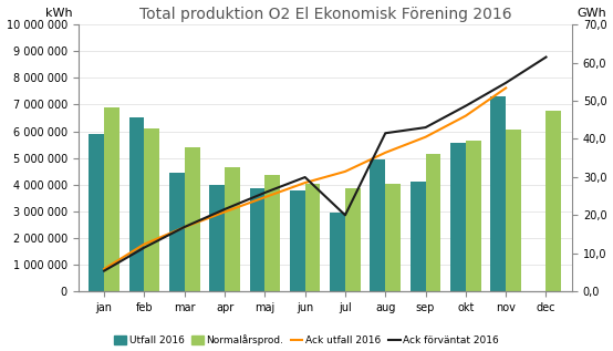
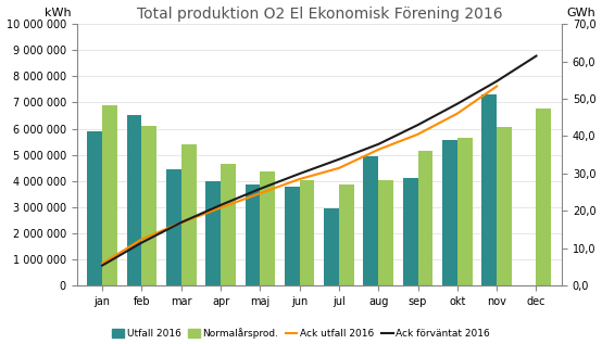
Ack förväntat 2016/jul: 20,0 -> 33,8
Ack förväntat 2016/aug: 41,5 -> 37,9
